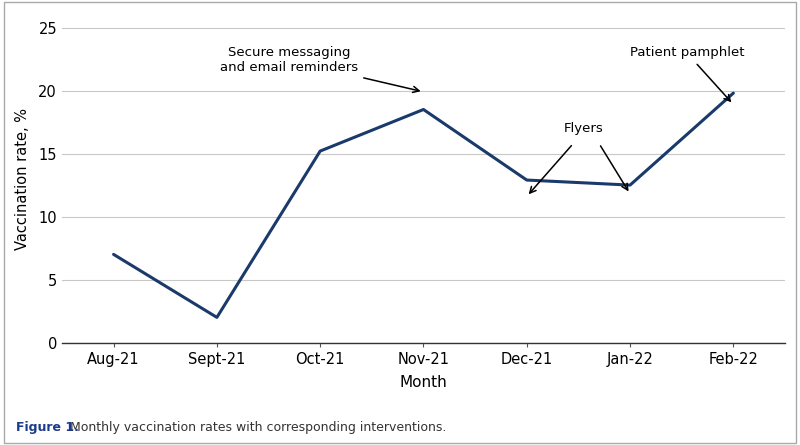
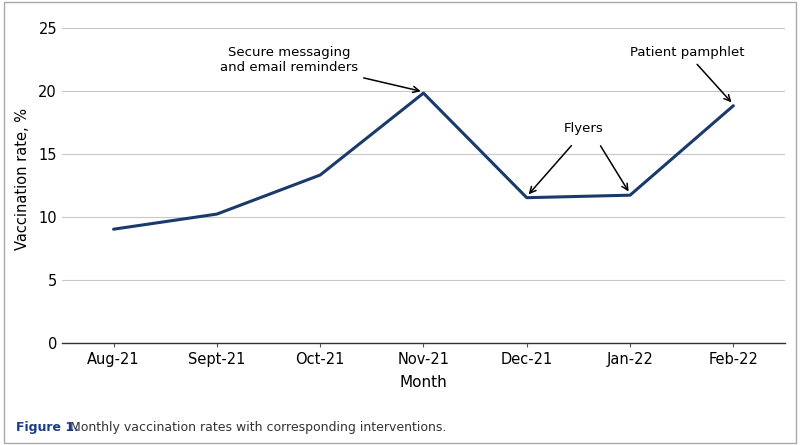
Aug-21: 7.0 -> 9.0
Sept-21: 2.0 -> 10.2
Oct-21: 15.2 -> 13.3
Nov-21: 18.5 -> 19.8
Dec-21: 12.9 -> 11.5
Jan-22: 12.5 -> 11.7
Feb-22: 19.8 -> 18.8
